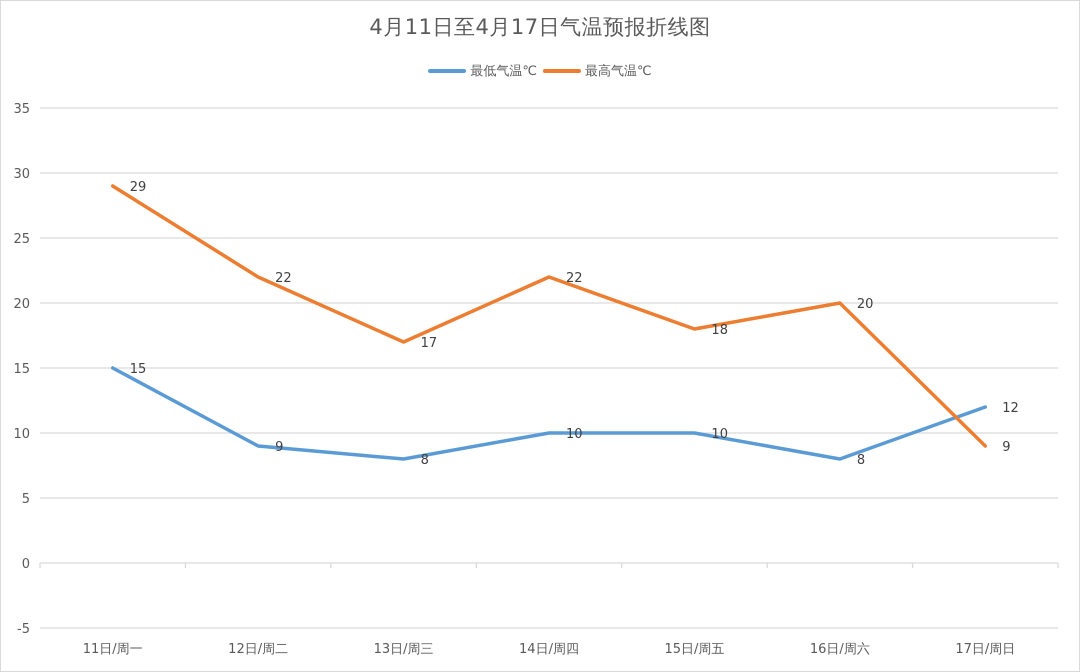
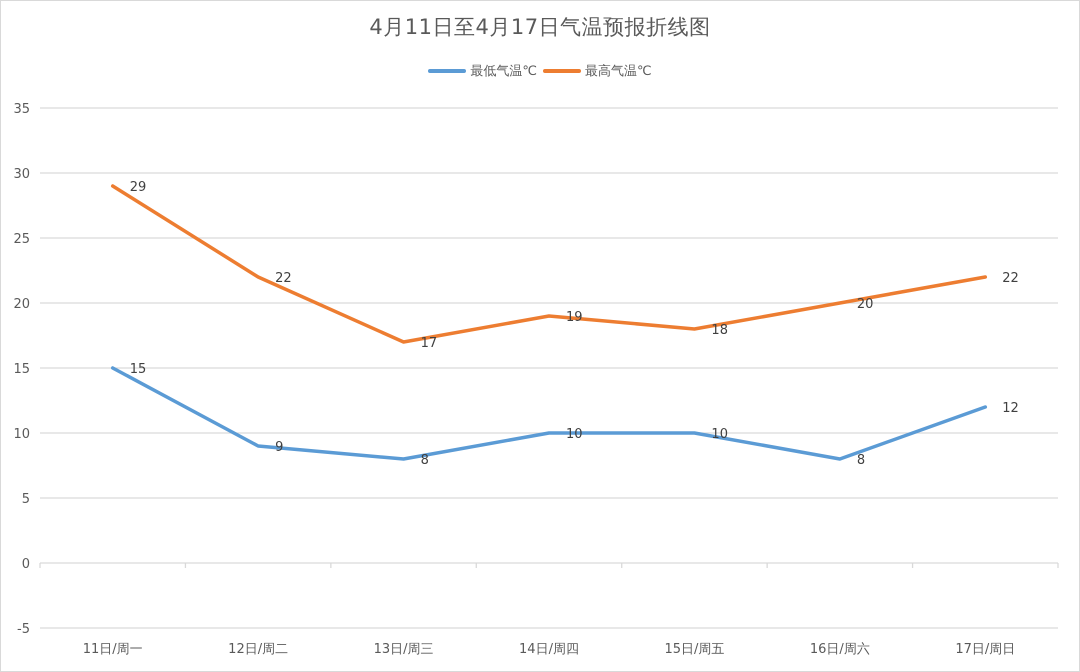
最高气温℃/14日/周四: 22 -> 19
最高气温℃/17日/周日: 9 -> 22
